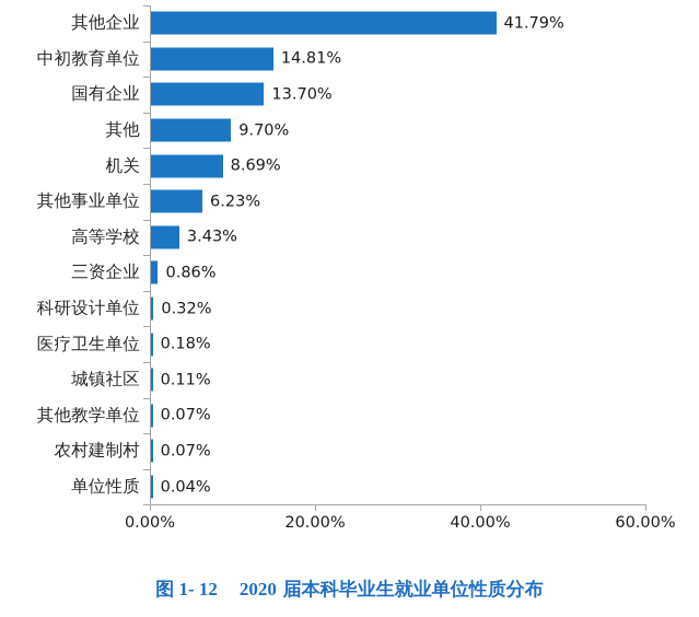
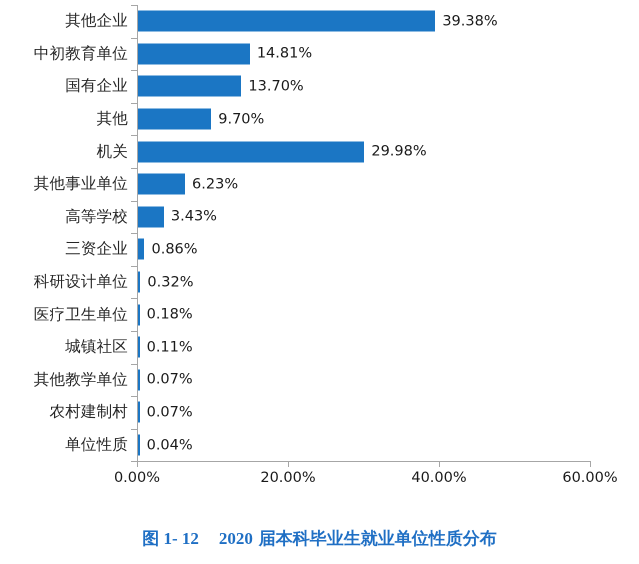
其他企业: 41.79% -> 39.38%
机关: 8.69% -> 29.98%
